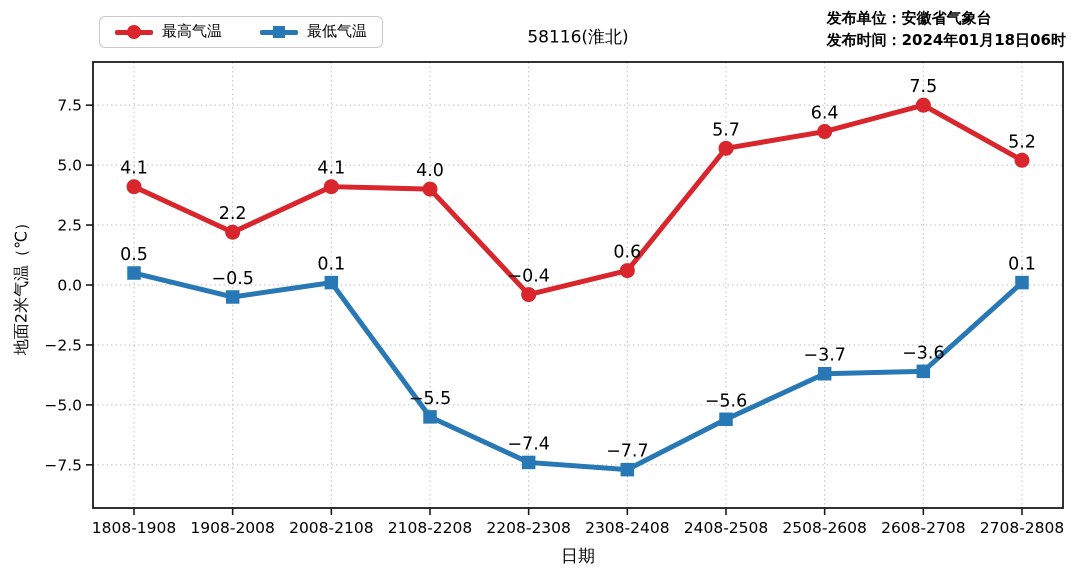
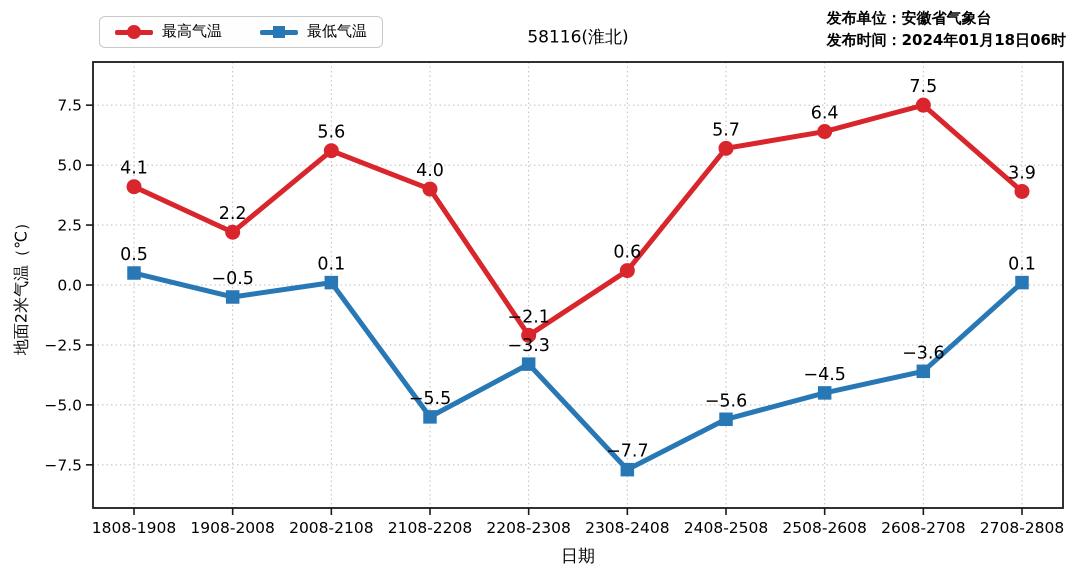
最高气温/2008-2108: 4.1 -> 5.6
最高气温/2208-2308: −0.4 -> −2.1
最低气温/2208-2308: −7.4 -> −3.3
最低气温/2508-2608: −3.7 -> −4.5
最高气温/2708-2808: 5.2 -> 3.9
